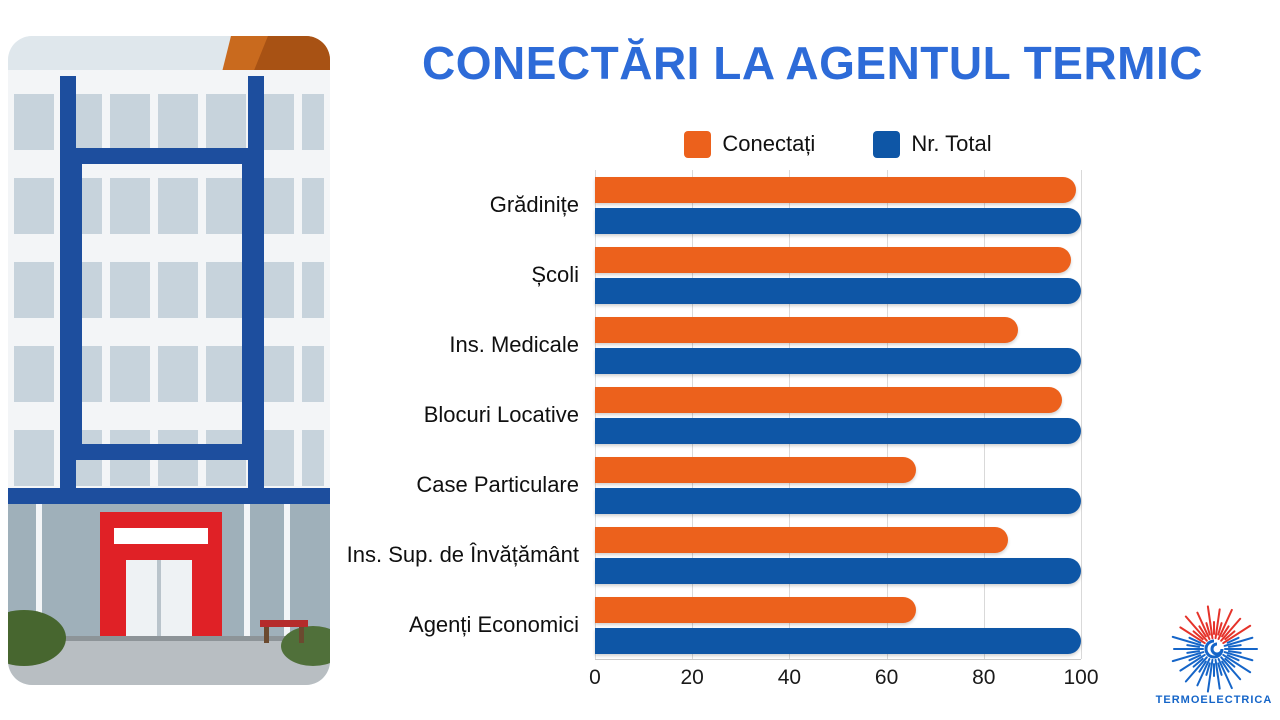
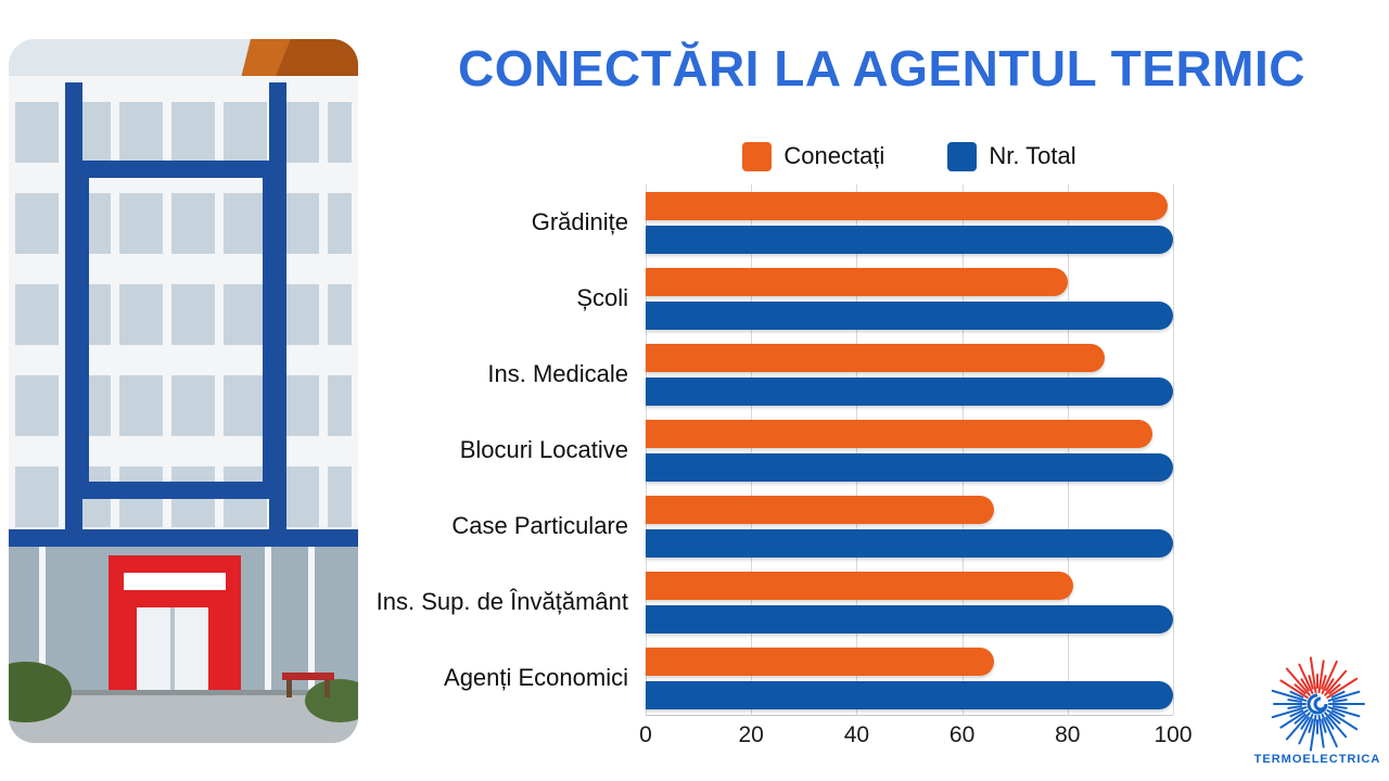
Conectați/Școli: 98 -> 80
Conectați/Ins. Sup. de Învățământ: 85 -> 81
